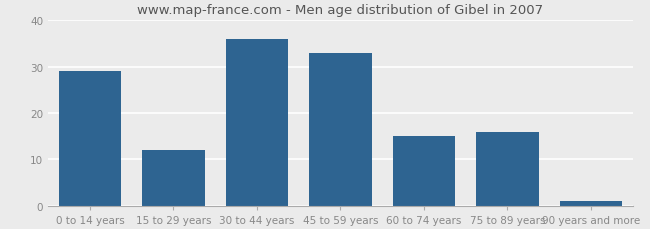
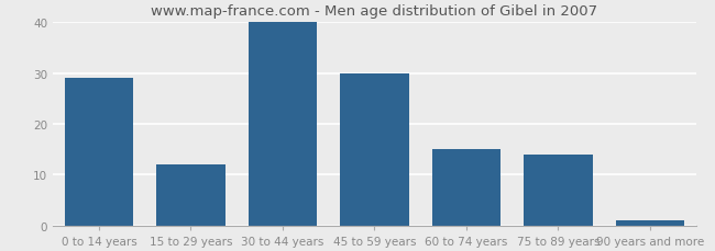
30 to 44 years: 36 -> 40
45 to 59 years: 33 -> 30
75 to 89 years: 16 -> 14
